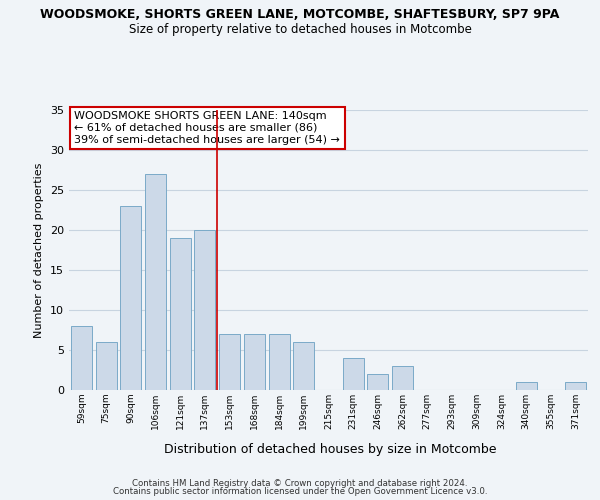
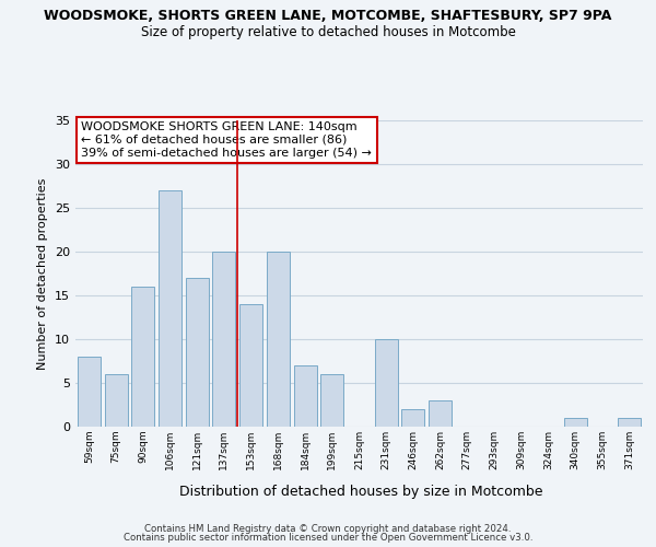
90sqm: 23 -> 16
121sqm: 19 -> 17
153sqm: 7 -> 14
168sqm: 7 -> 20
231sqm: 4 -> 10
